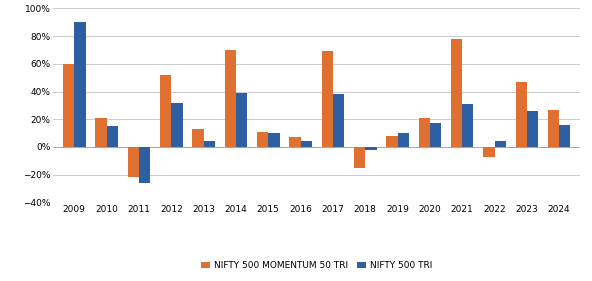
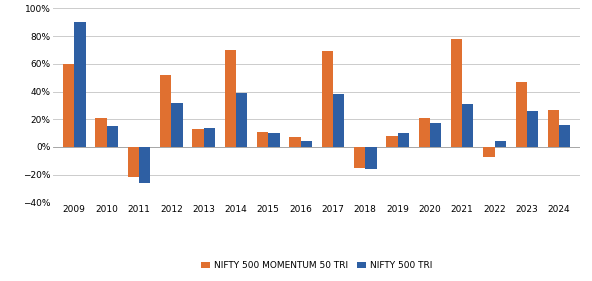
NIFTY 500 TRI/2013: 4% -> 14%
NIFTY 500 TRI/2018: -2% -> -16%
